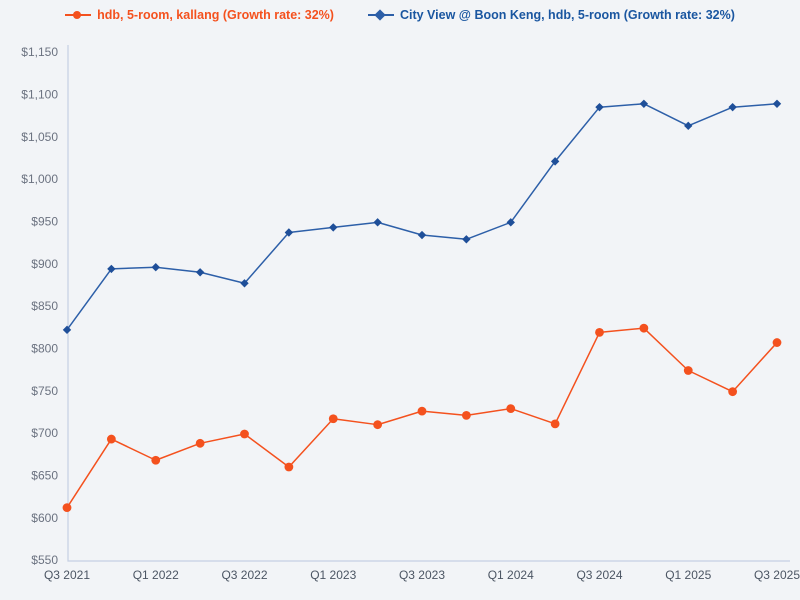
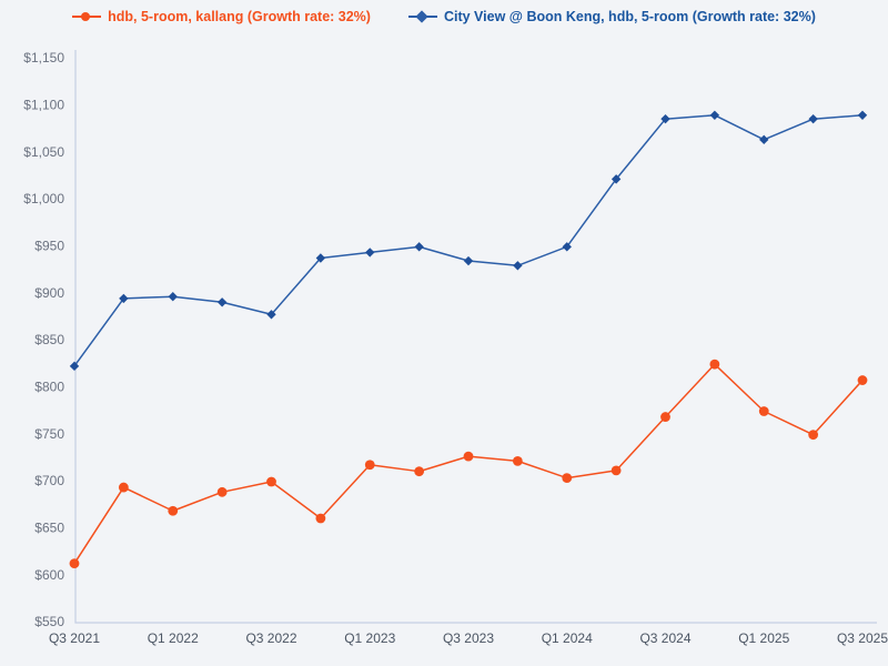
hdb, 5-room, kallang (Growth rate: 32%)/Q1 2024: $730 -> $700
hdb, 5-room, kallang (Growth rate: 32%)/Q3 2024: $820 -> $770
